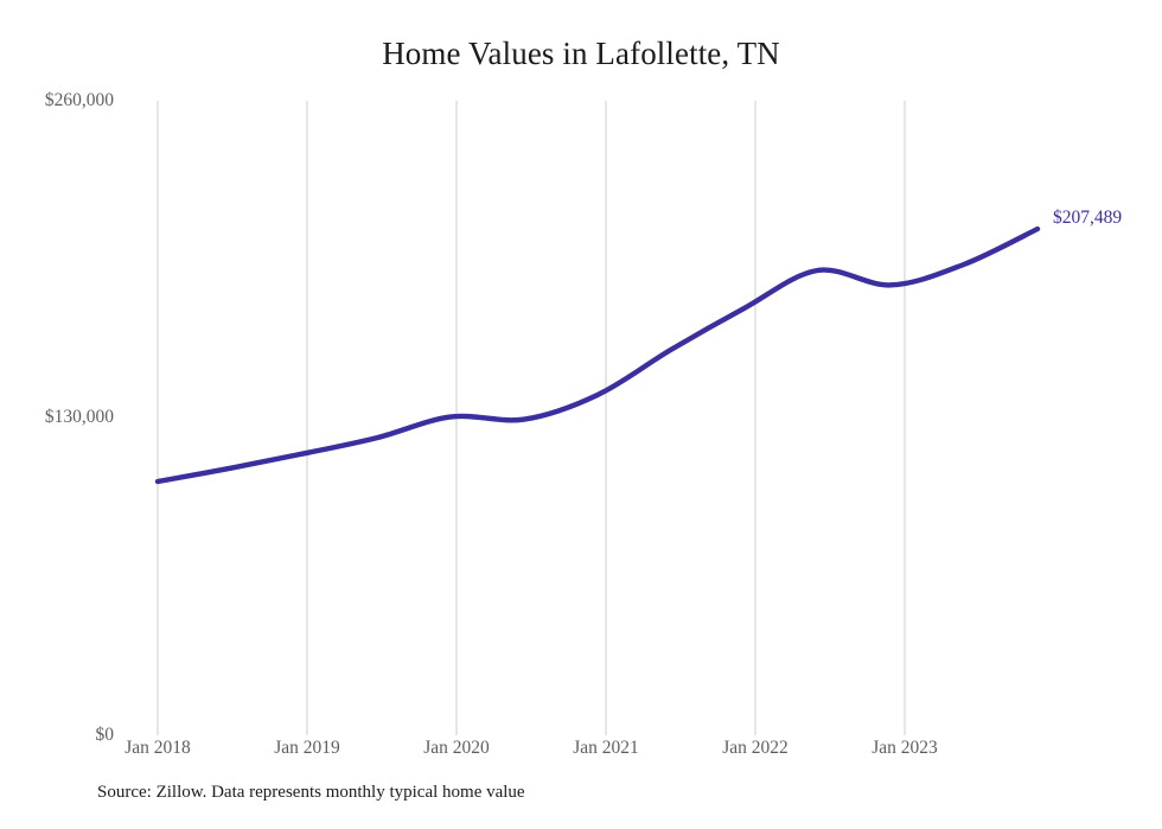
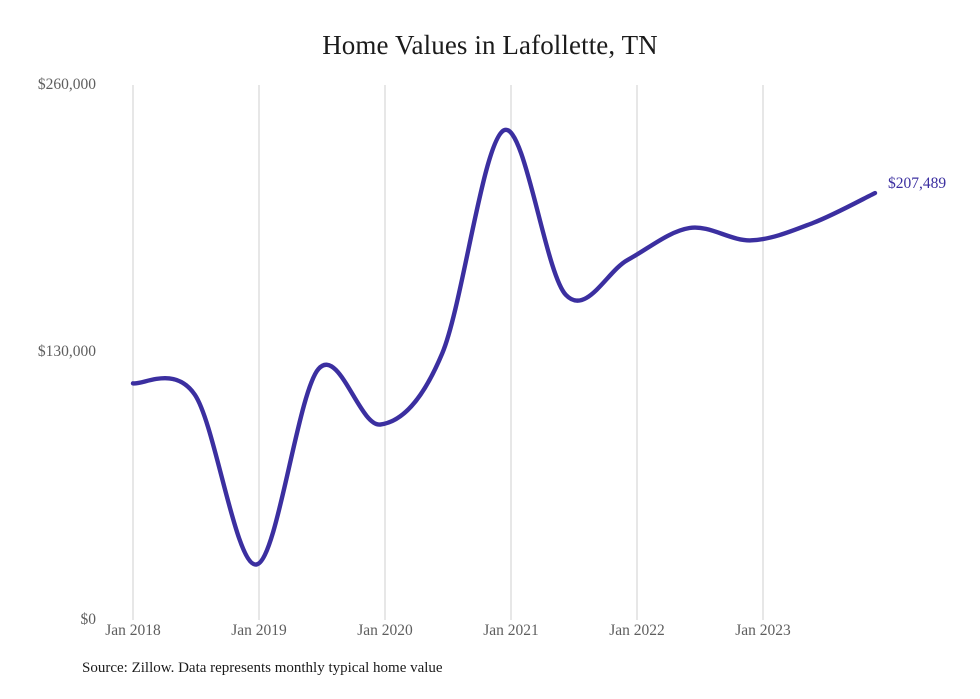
Jan 2018: $104000 -> $115000
Jan 2019: $116000 -> $27000
Jan 2020: $130000 -> $95000
Jan 2021: $140000 -> $238000
